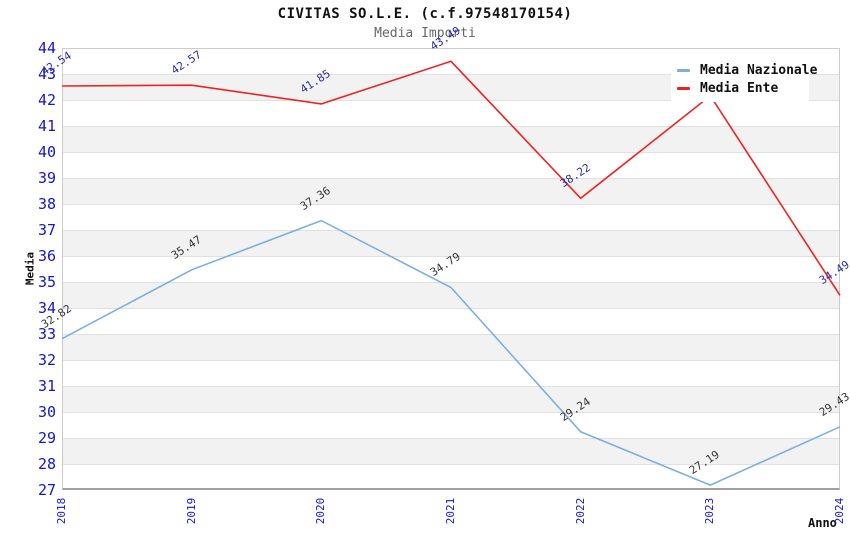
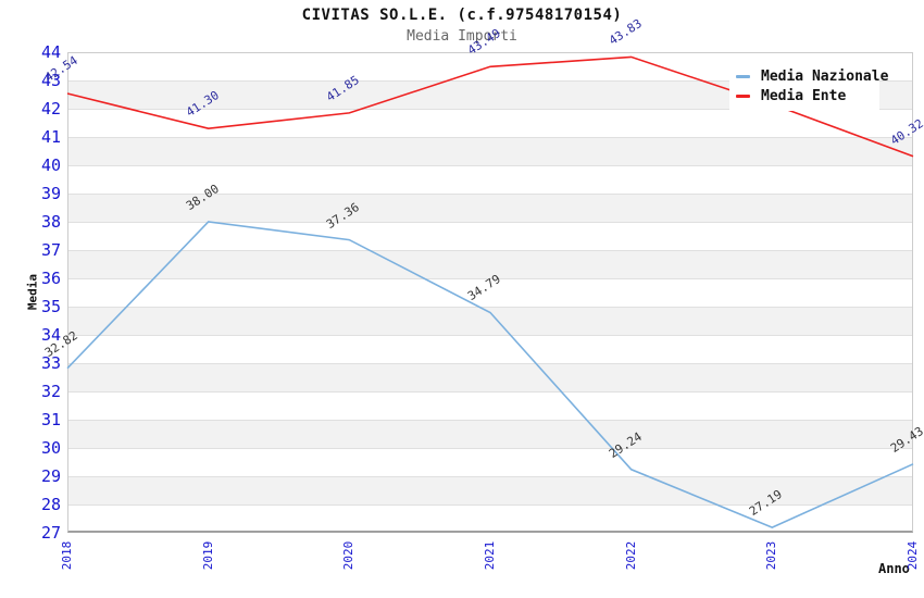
Media Nazionale/2019: 35.47 -> 38.00
Media Ente/2019: 42.57 -> 41.30
Media Ente/2022: 38.22 -> 43.83
Media Ente/2024: 34.49 -> 40.32
